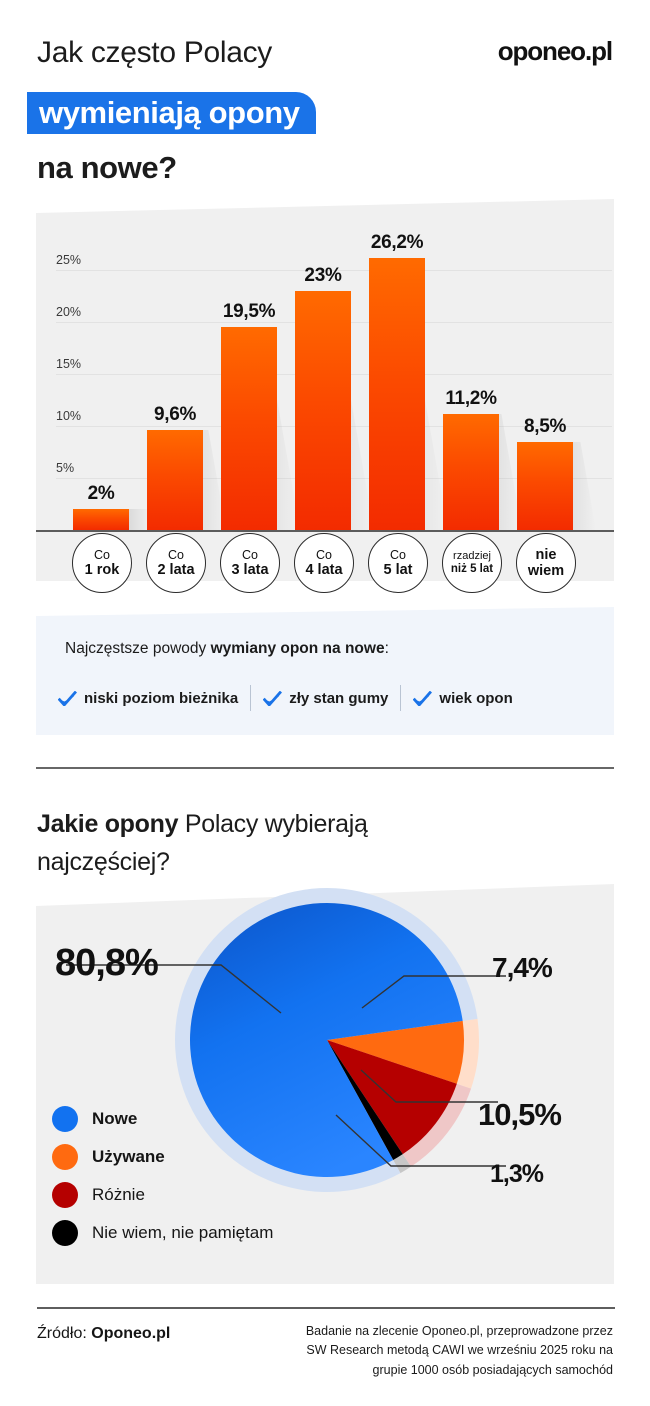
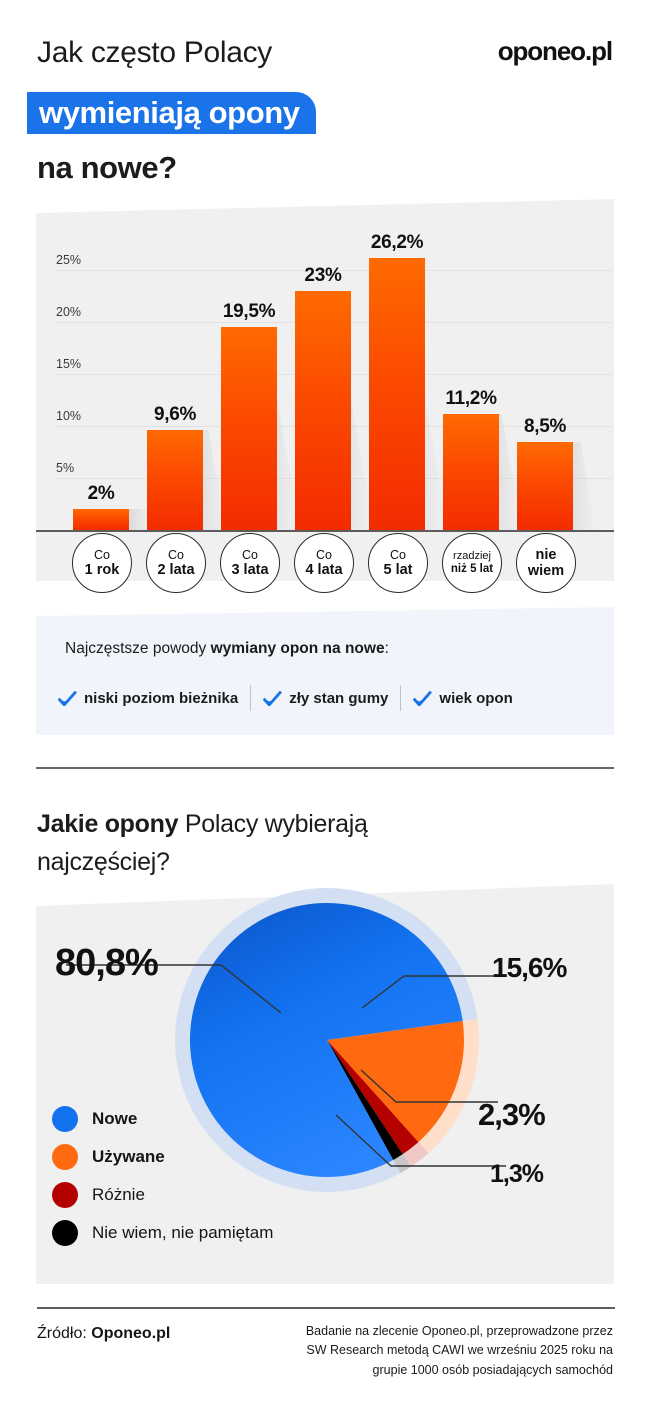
Jakie opony Polacy wybierają najczęściej?/Używane: 7,4% -> 15,6%
Jakie opony Polacy wybierają najczęściej?/Różnie: 10,5% -> 2,3%
